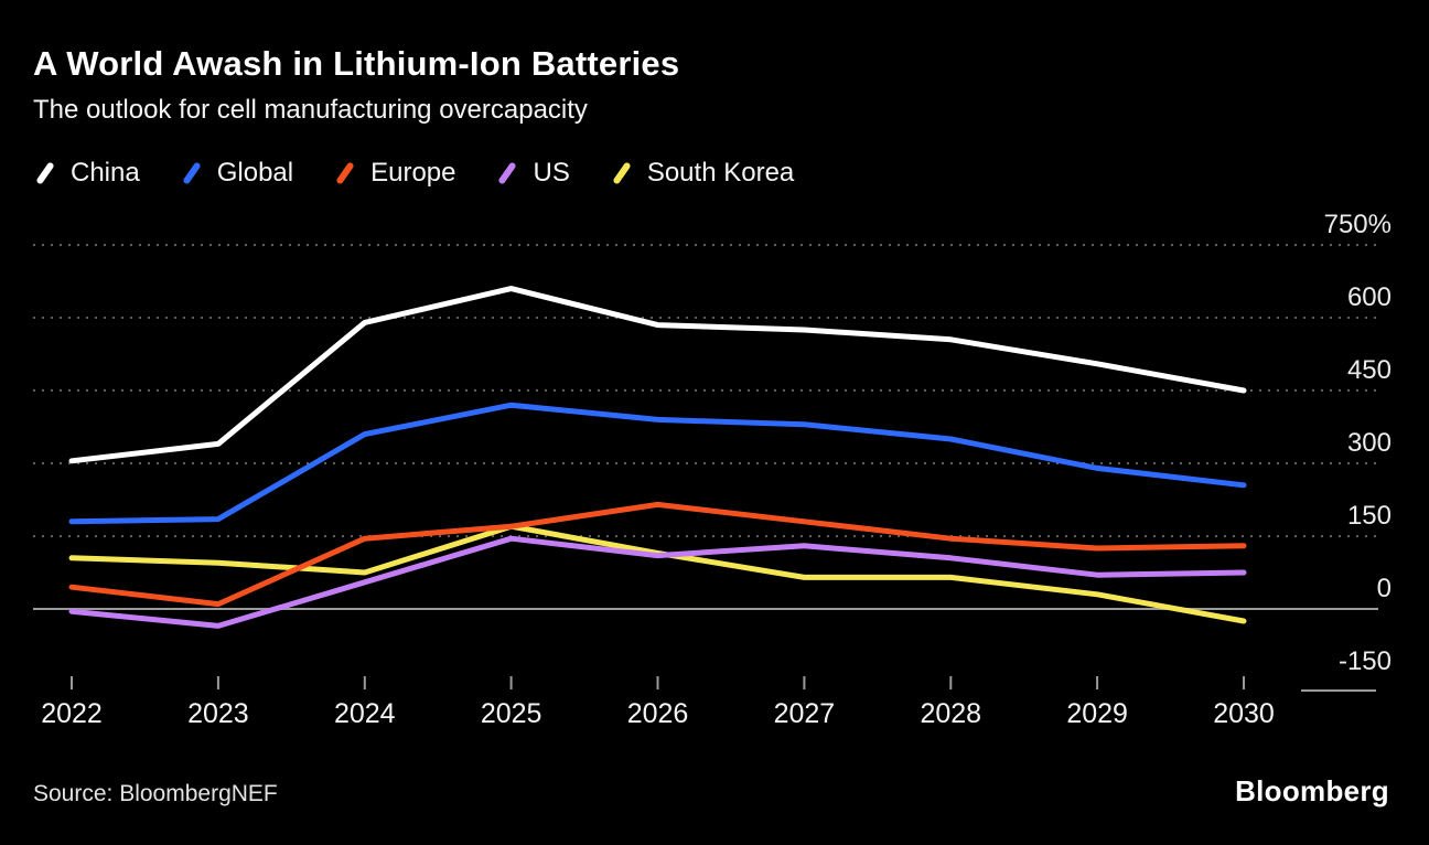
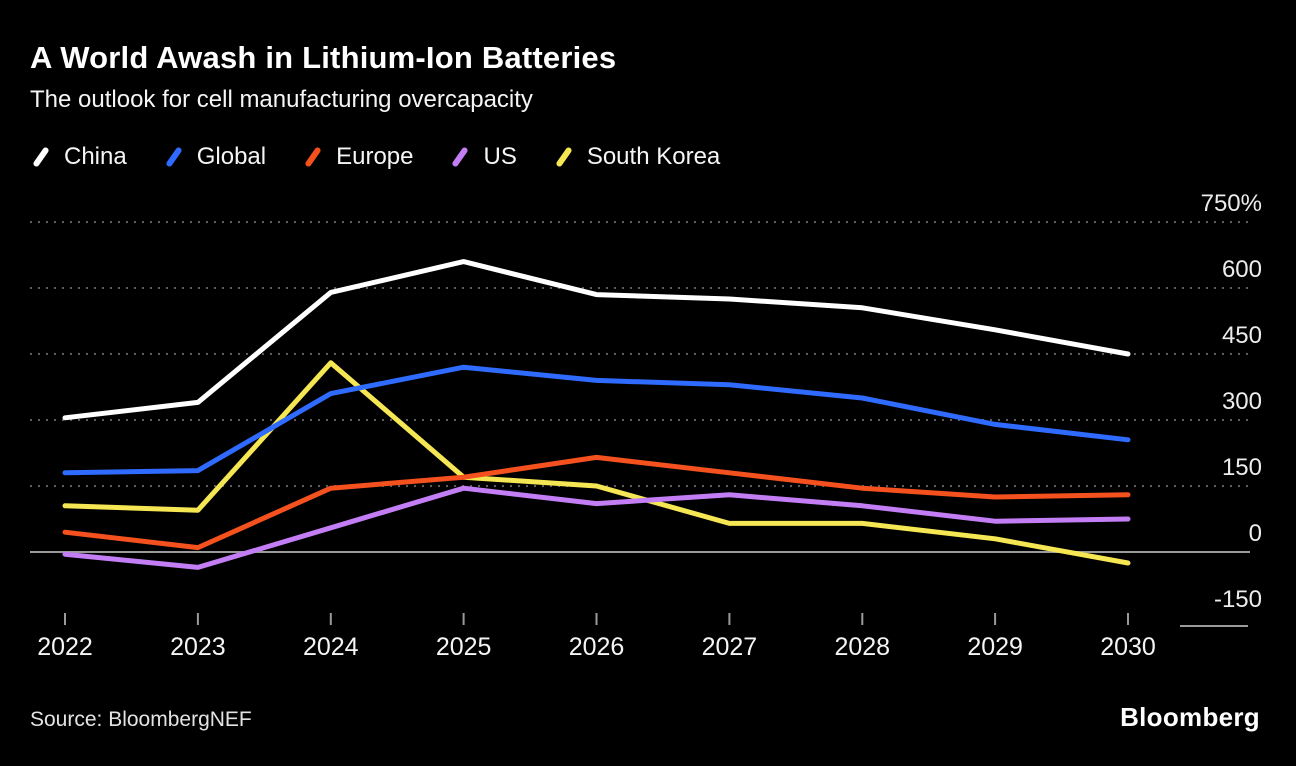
South Korea/2024: 80% -> 430%
South Korea/2026: 120% -> 150%
